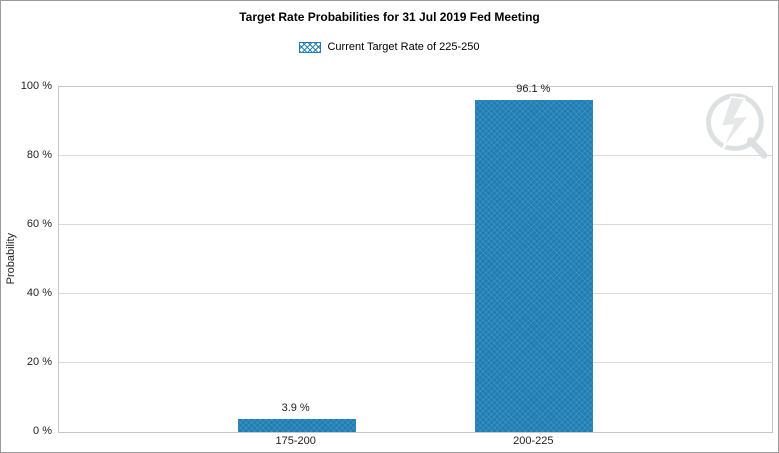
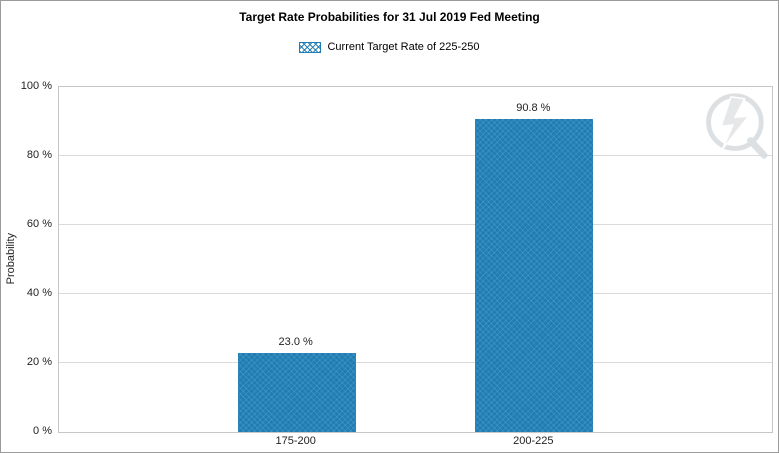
175-200: 3.9 -> 23.0
200-225: 96.1 -> 90.8
